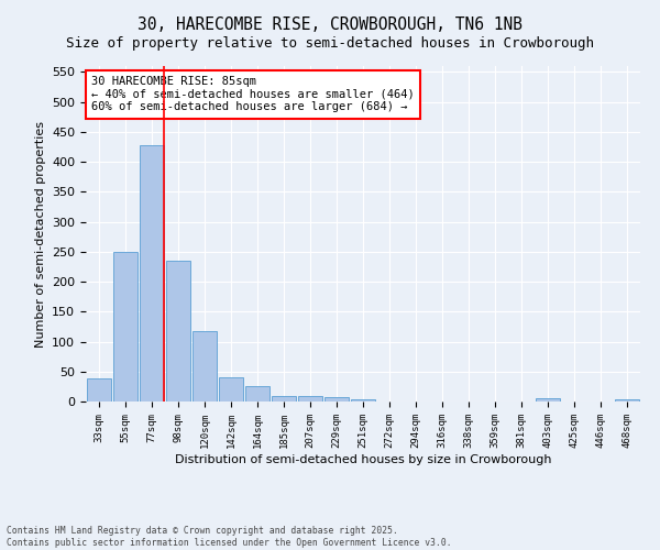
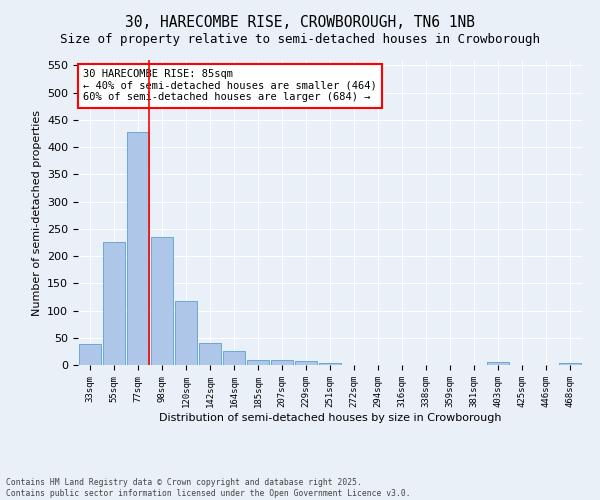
55sqm: 250 -> 226
